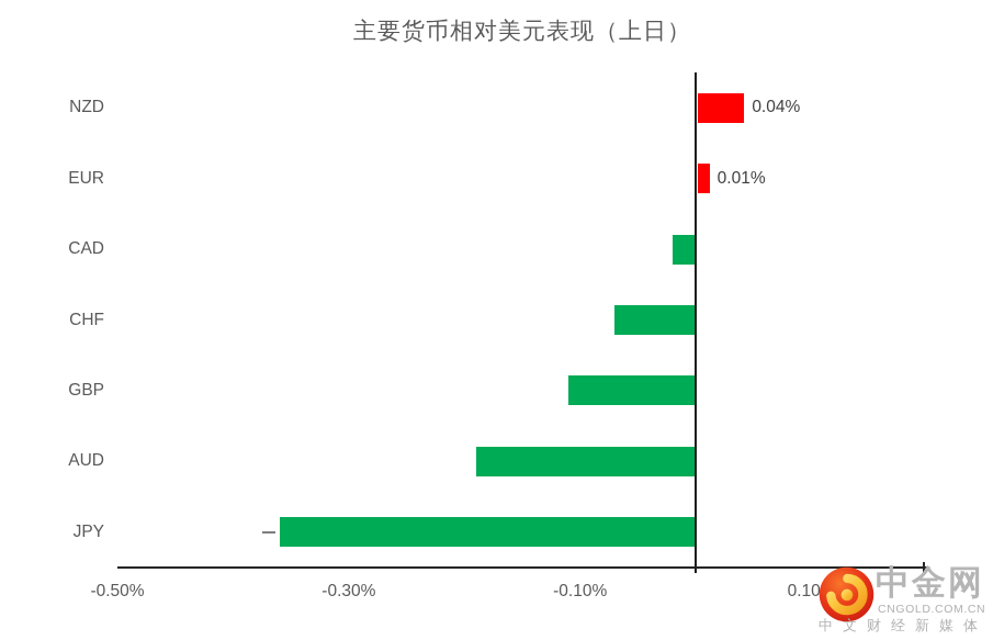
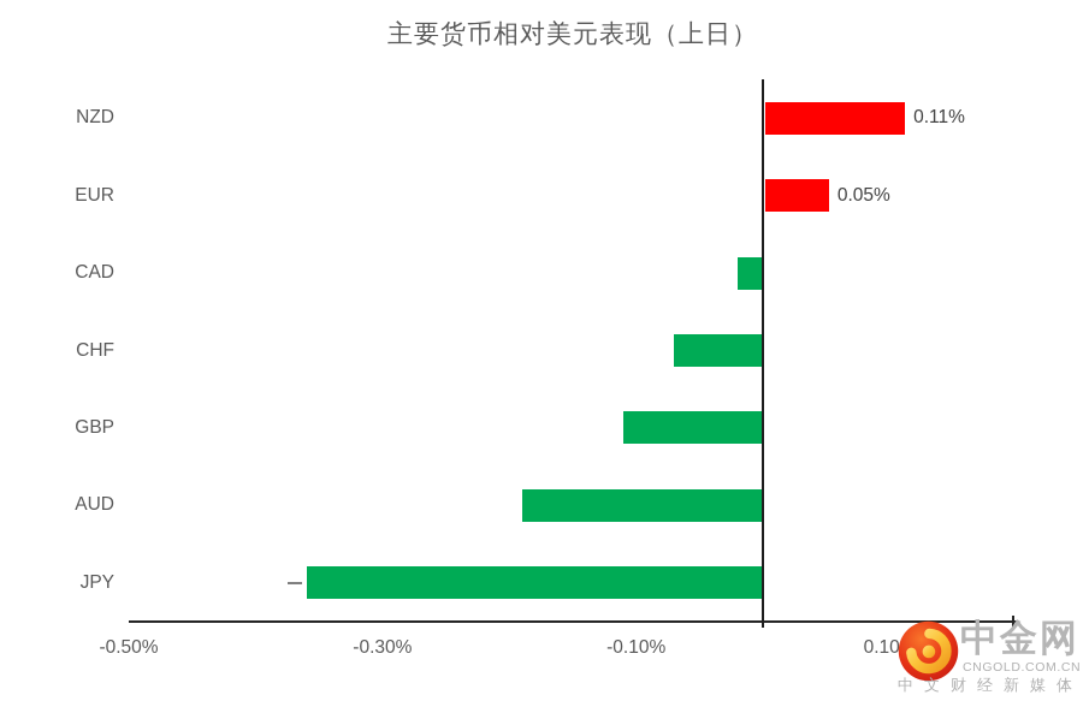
NZD: 0.04% -> 0.11%
EUR: 0.01% -> 0.05%
